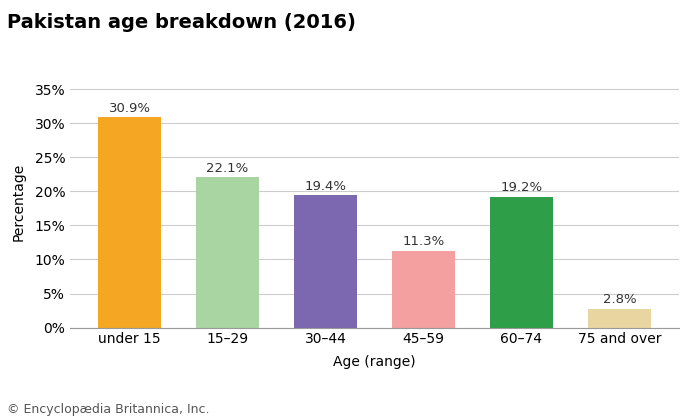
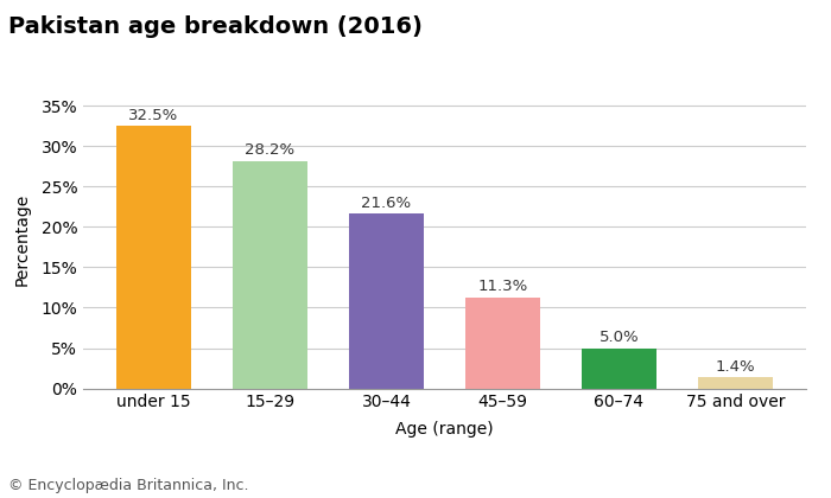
under 15: 30.9% -> 32.5%
15–29: 22.1% -> 28.2%
30–44: 19.4% -> 21.6%
60–74: 19.2% -> 5.0%
75 and over: 2.8% -> 1.4%
